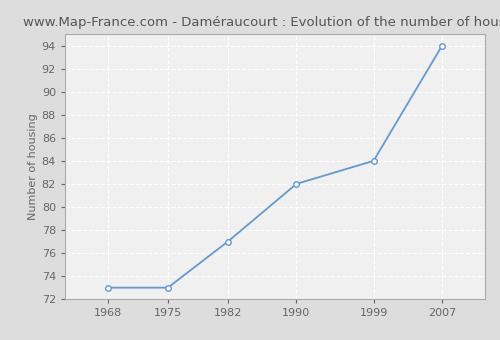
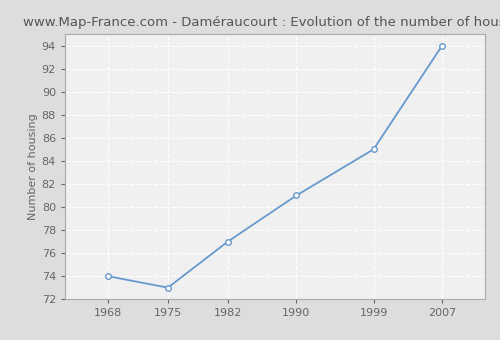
1968: 73 -> 74
1990: 82 -> 81
1999: 84 -> 85
